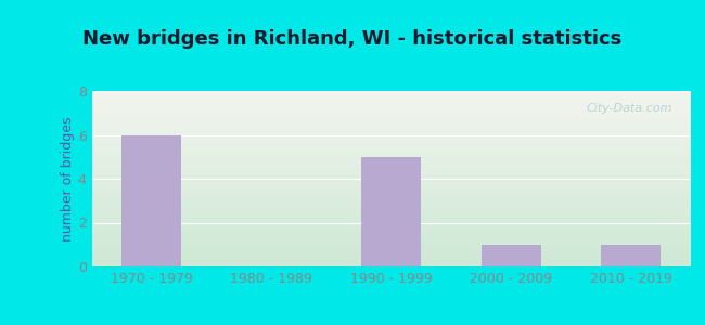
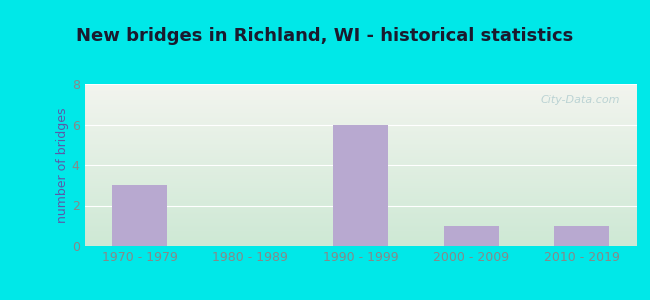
1970 - 1979: 6 -> 3
1990 - 1999: 5 -> 6
